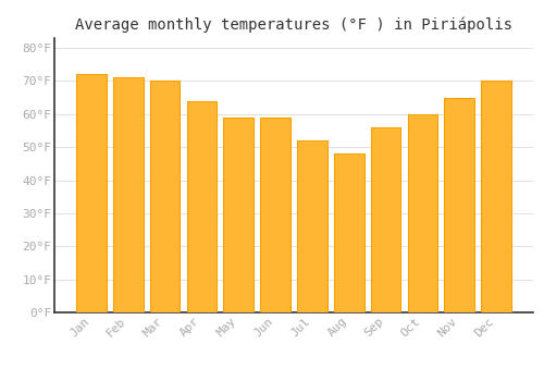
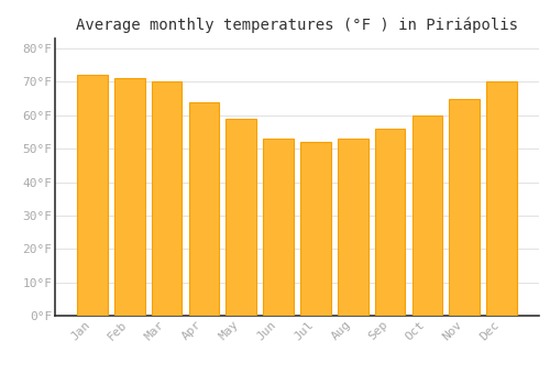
Jun: 59°F -> 53°F
Aug: 48°F -> 53°F
